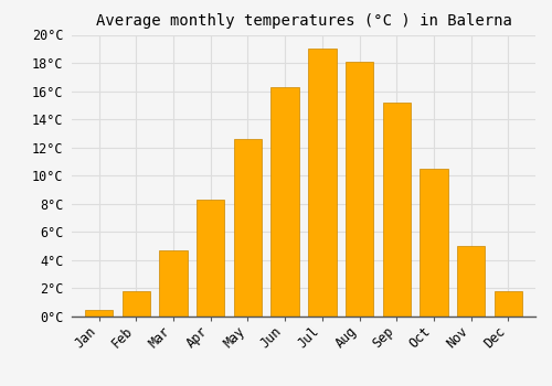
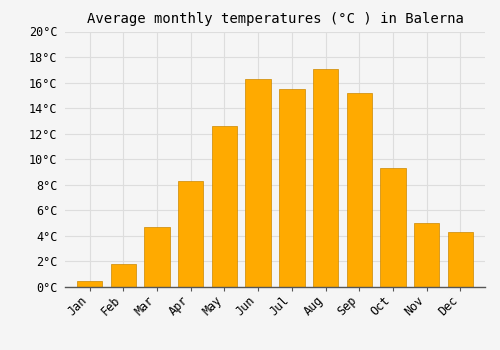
Jul: 19.0°C -> 15.5°C
Aug: 18.1°C -> 17.1°C
Oct: 10.5°C -> 9.3°C
Dec: 1.8°C -> 4.3°C
